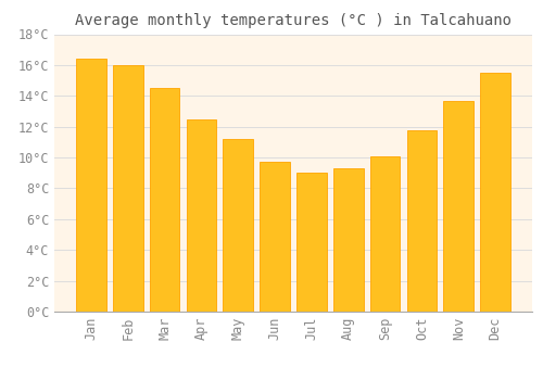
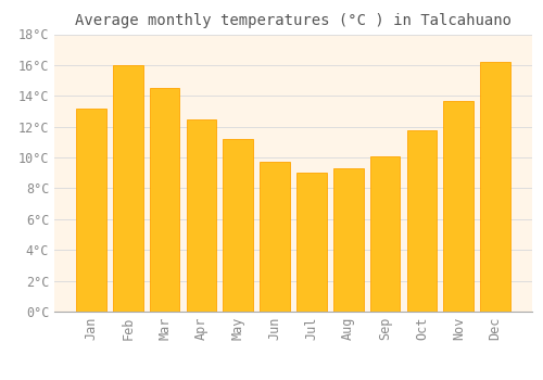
Jan: 16.4°C -> 13.2°C
Dec: 15.5°C -> 16.2°C
